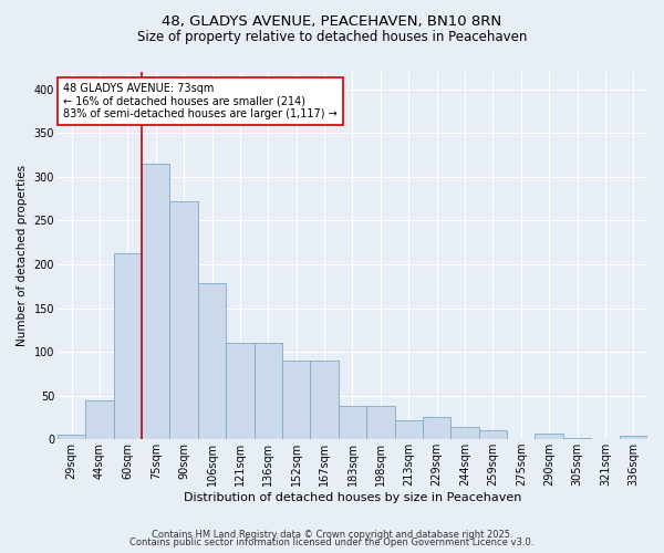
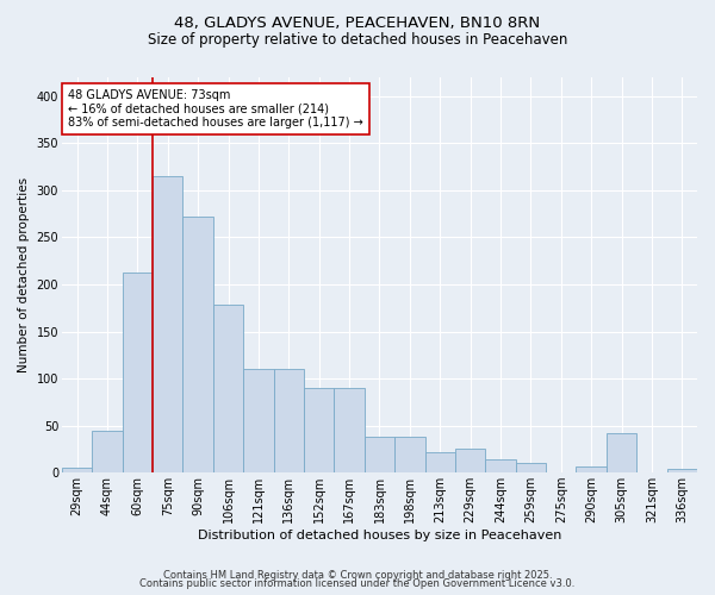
305sqm: 2 -> 42
